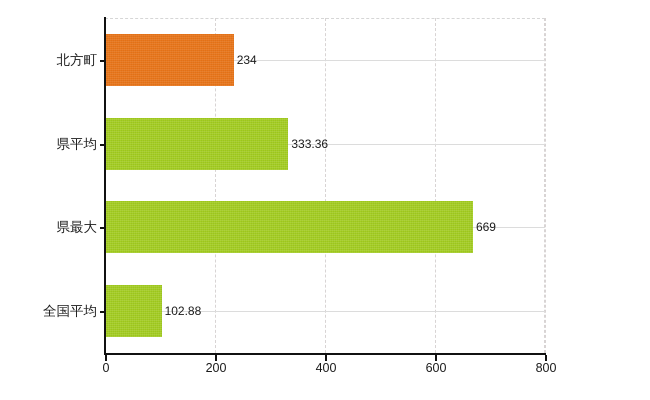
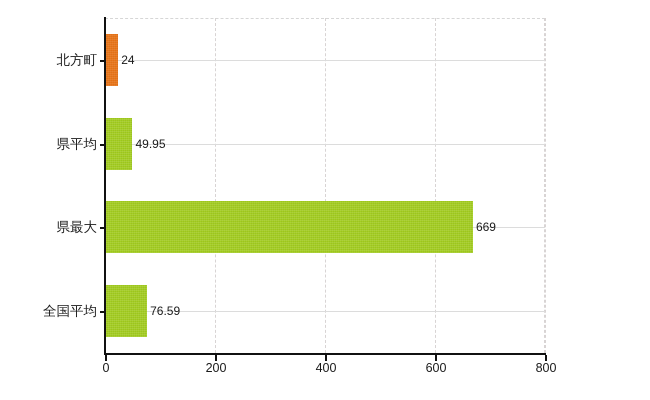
北方町: 234 -> 24
県平均: 333.36 -> 49.95
全国平均: 102.88 -> 76.59
